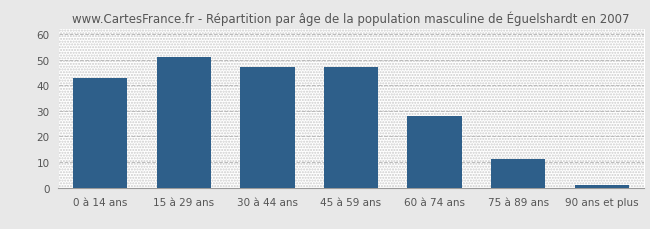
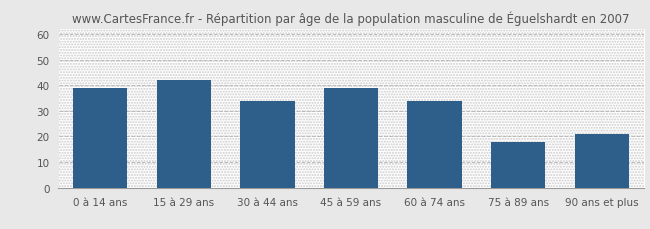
0 à 14 ans: 43 -> 39
15 à 29 ans: 51 -> 42
30 à 44 ans: 47 -> 34
45 à 59 ans: 47 -> 39
60 à 74 ans: 28 -> 34
75 à 89 ans: 11 -> 18
90 ans et plus: 1 -> 21
